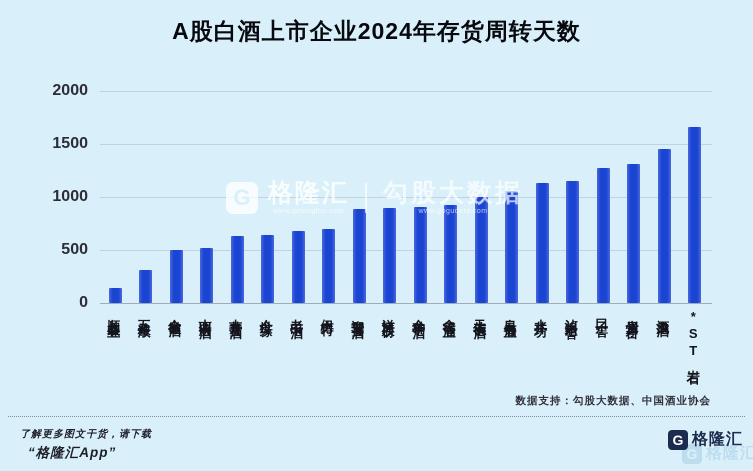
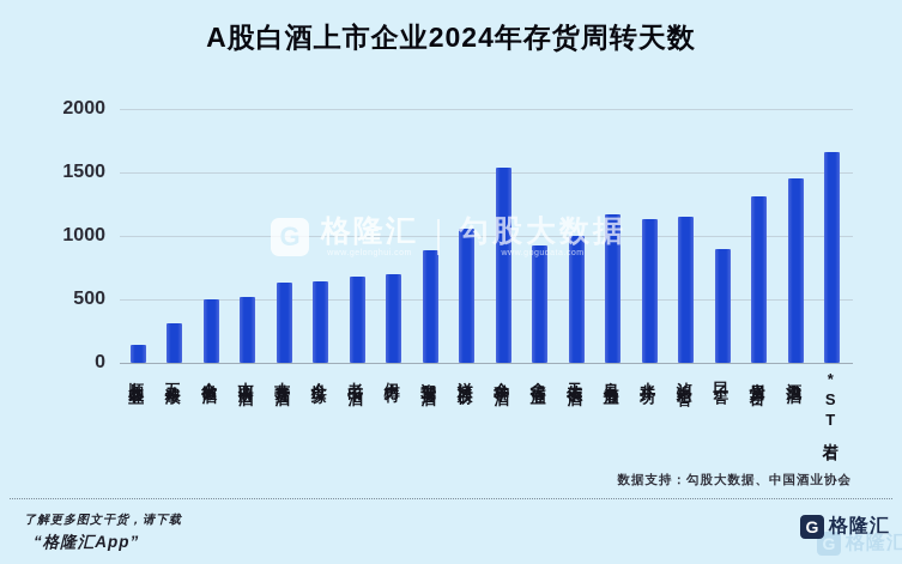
洋河股份: 900 -> 1060
金种子酒: 910 -> 1540
皇台酒业: 1060 -> 1170
口子窖: 1270 -> 900
